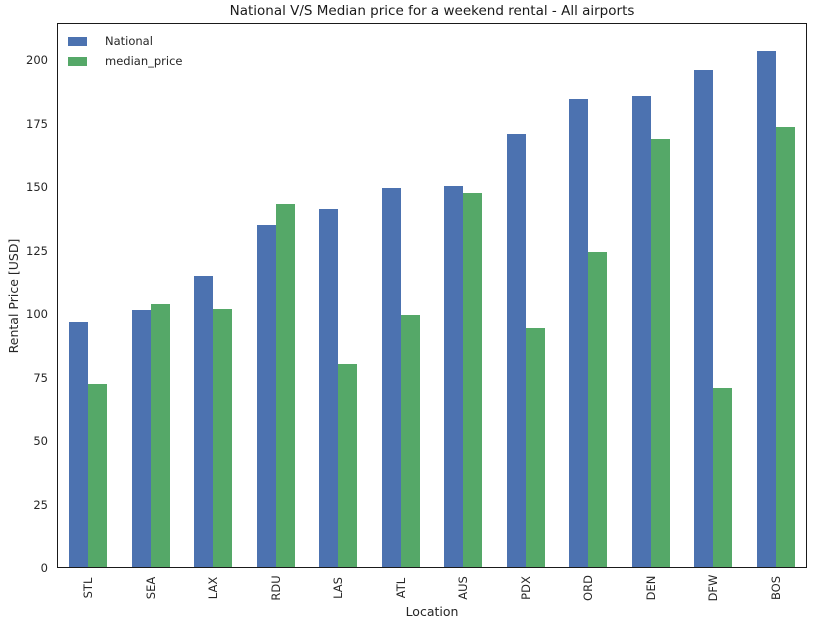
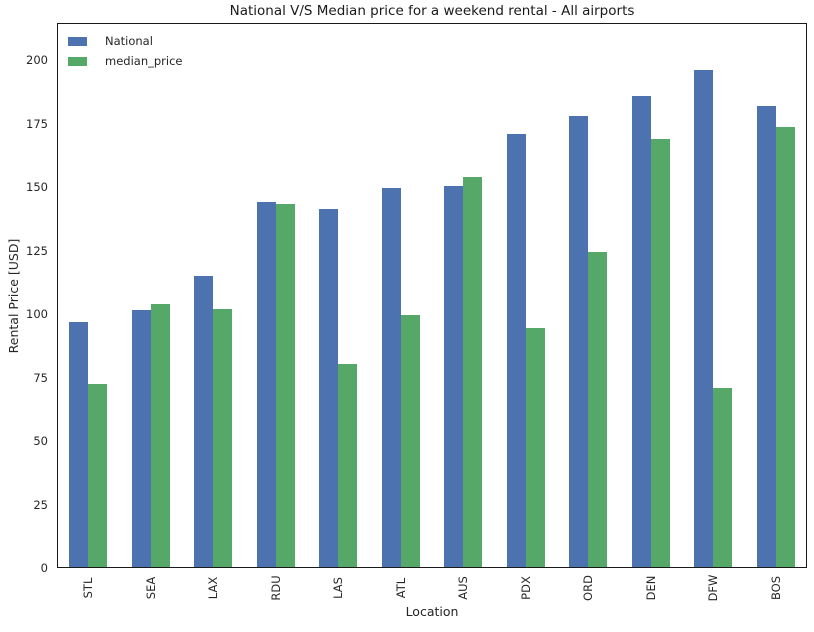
National/RDU: 135 -> 144
median_price/AUS: 148 -> 154
National/ORD: 184 -> 178
National/BOS: 204 -> 182
